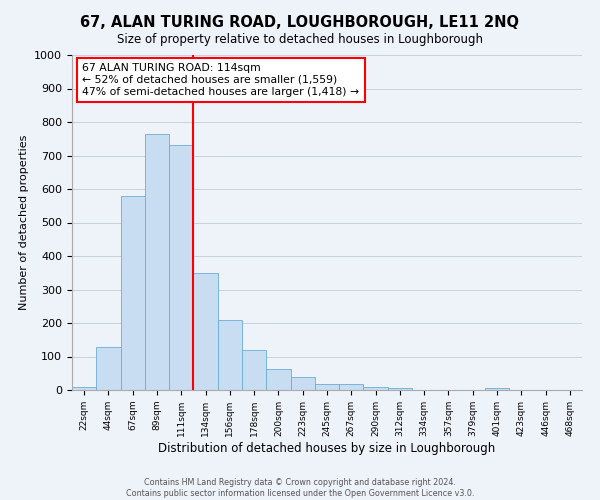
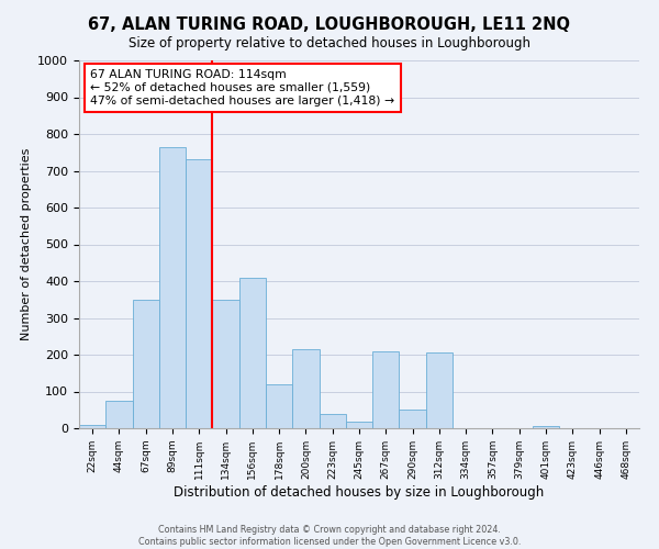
44sqm: 128 -> 75
67sqm: 580 -> 350
156sqm: 208 -> 410
200sqm: 63 -> 215
267sqm: 17 -> 210
290sqm: 10 -> 50
312sqm: 5 -> 205
